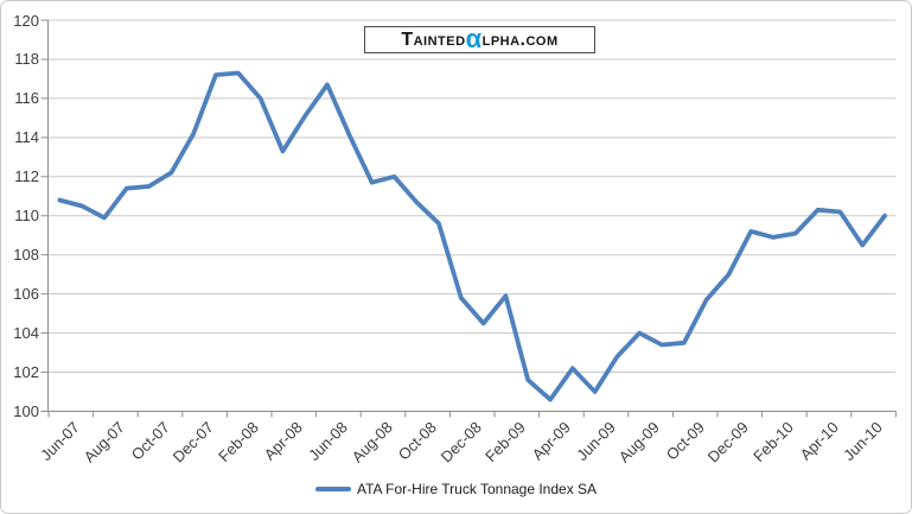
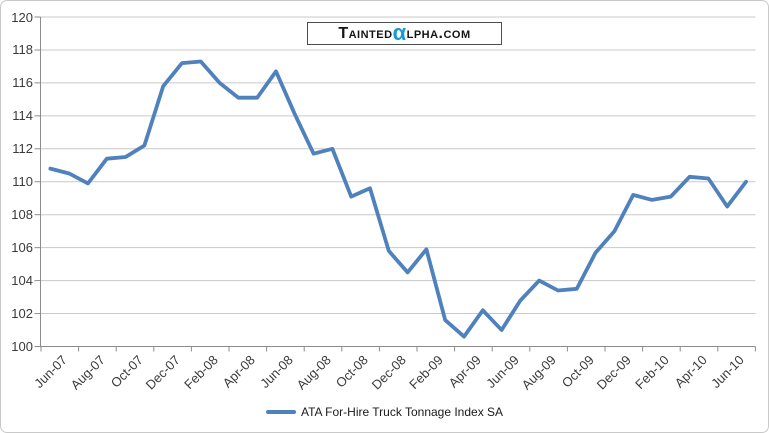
Dec-07: 114.2 -> 115.8
Apr-08: 113.3 -> 115.1
Oct-08: 110.7 -> 109.1
